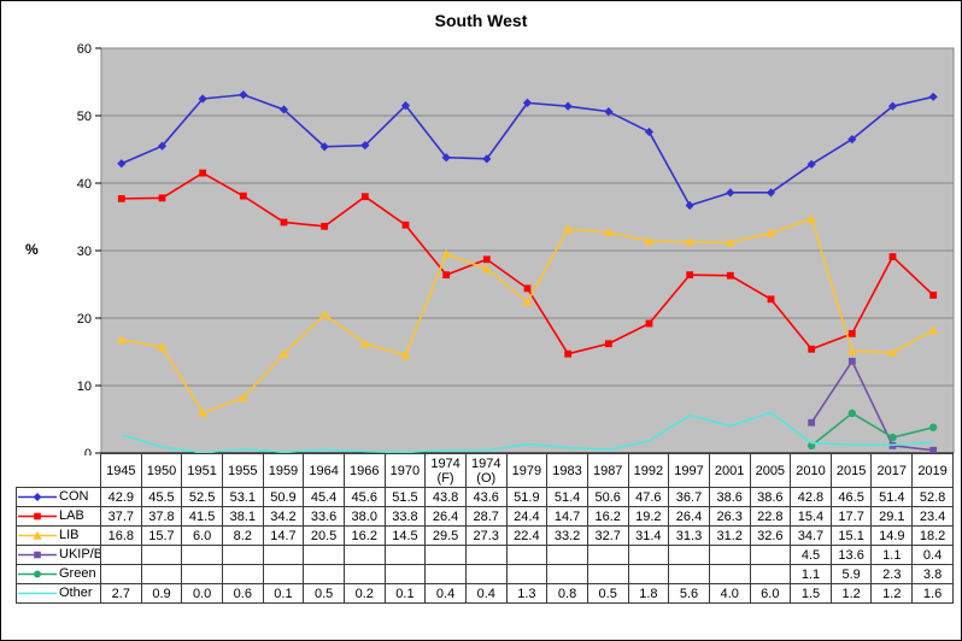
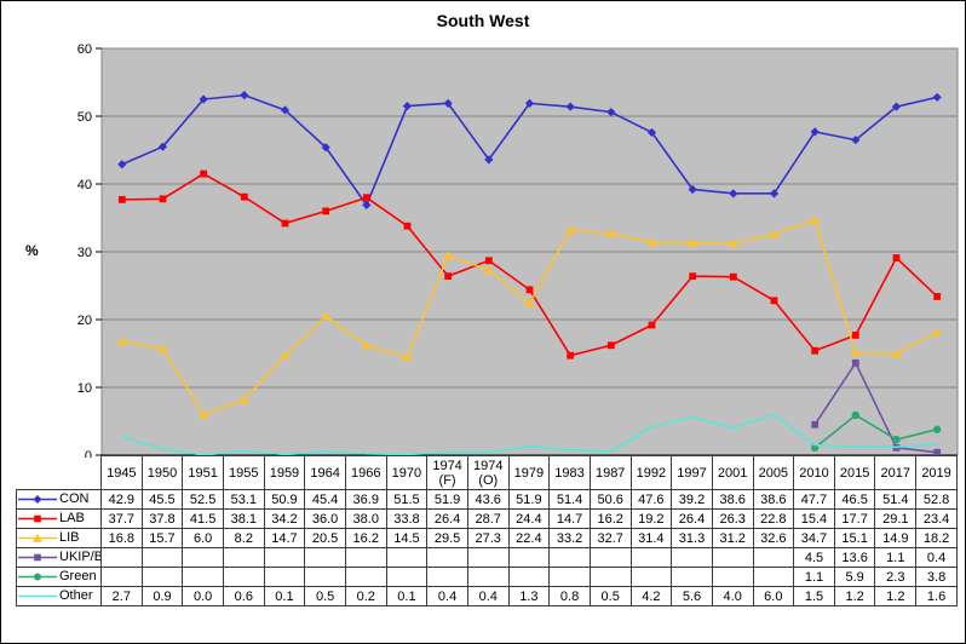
LAB/1964: 33.6 -> 36.0
CON/1966: 45.6 -> 36.9
CON/1974 (F): 43.8 -> 51.9
Other/1992: 1.8 -> 4.2
CON/1997: 36.7 -> 39.2
CON/2010: 42.8 -> 47.7
